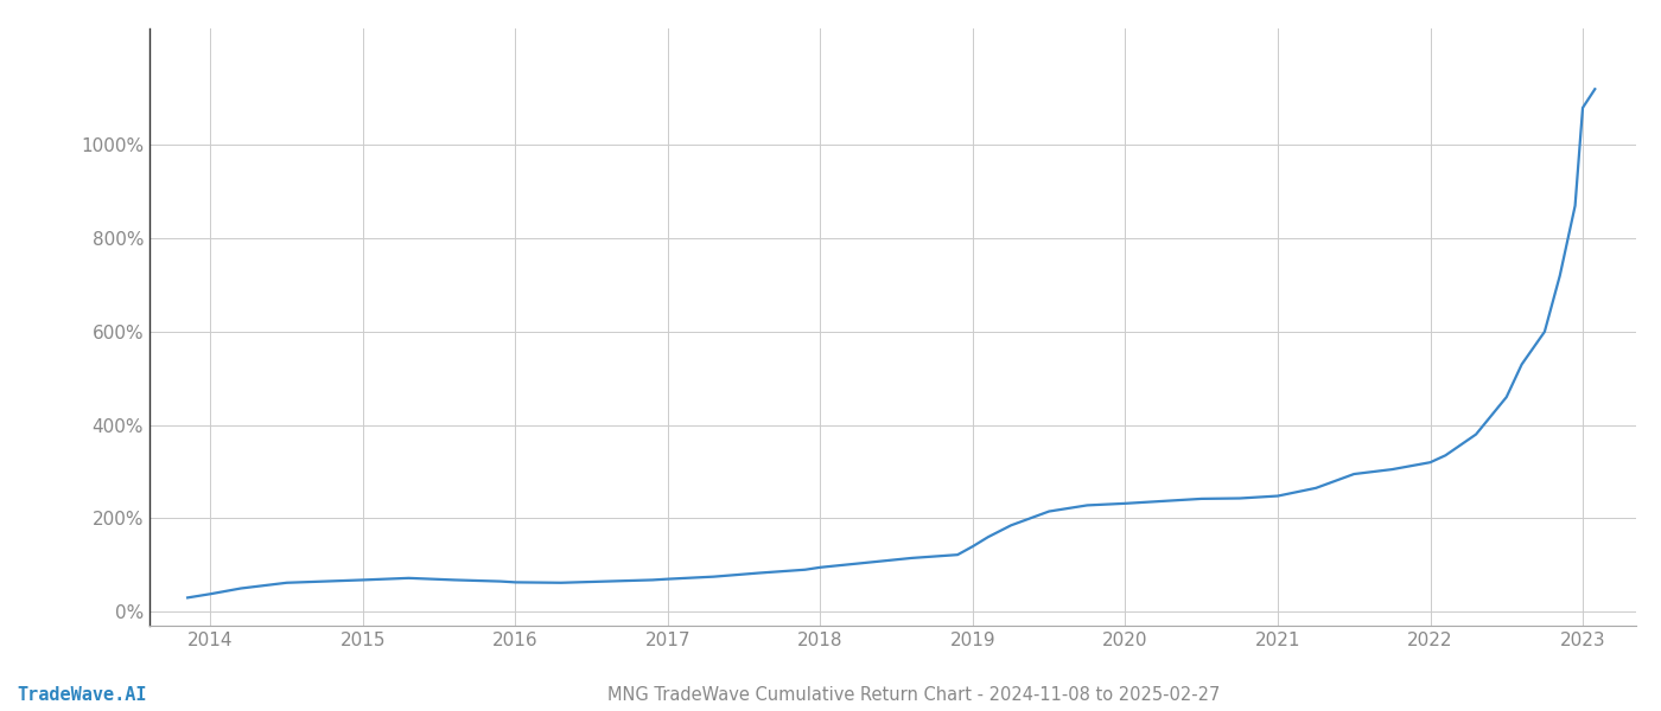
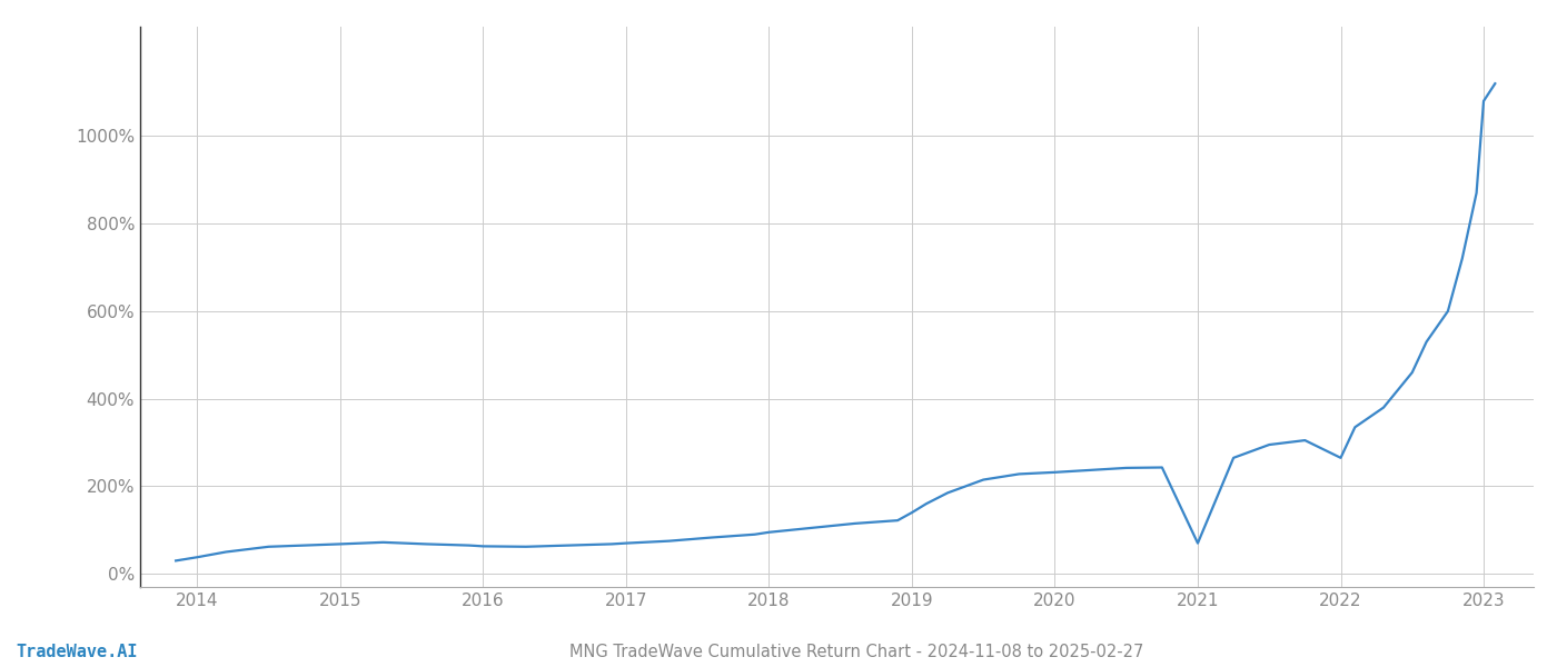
2021: 248% -> 70%
2022: 320% -> 265%
